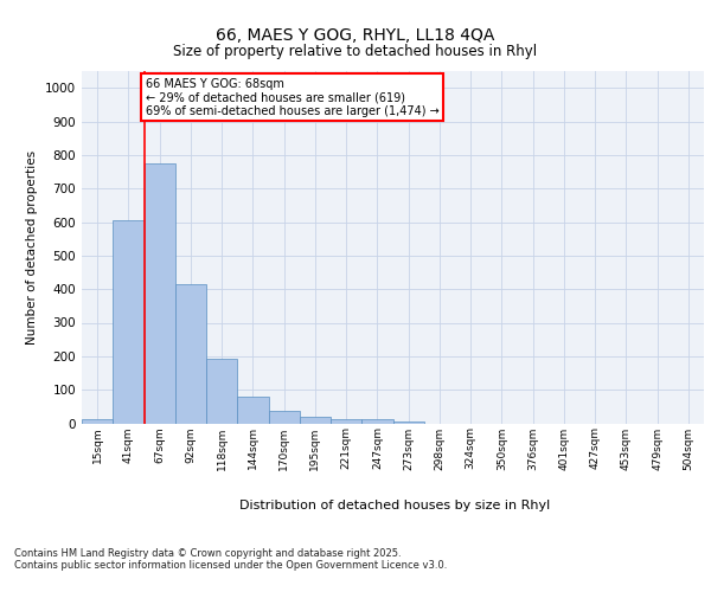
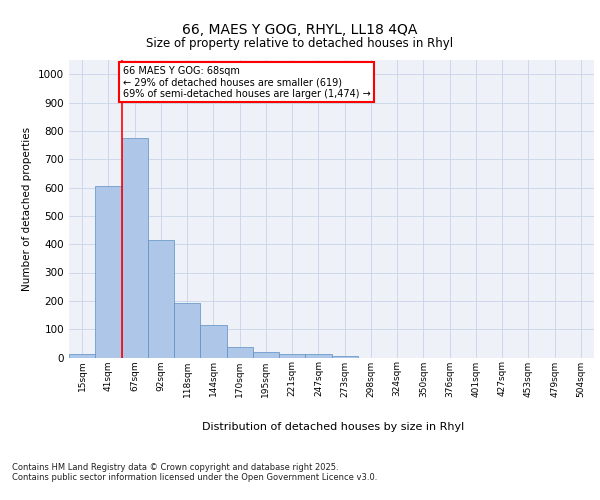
144sqm: 78 -> 115
